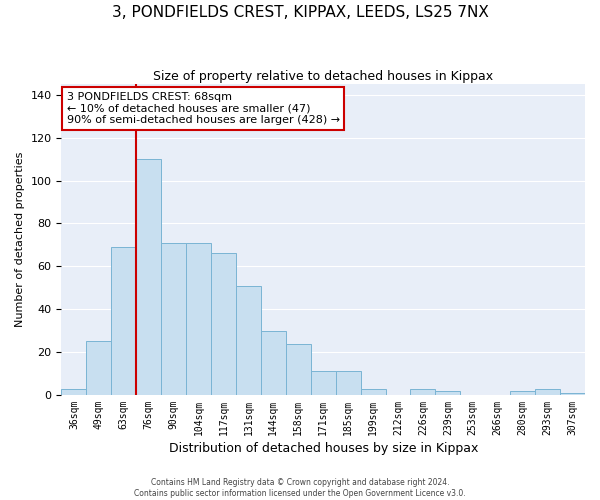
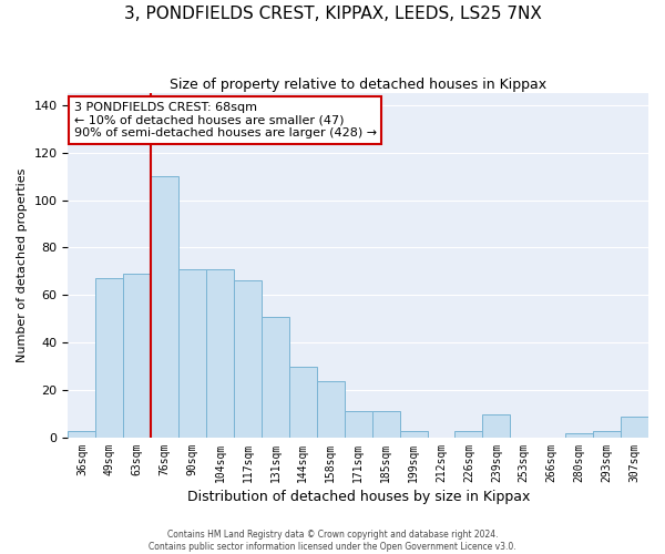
49sqm: 25 -> 67
239sqm: 2 -> 10
307sqm: 1 -> 9
